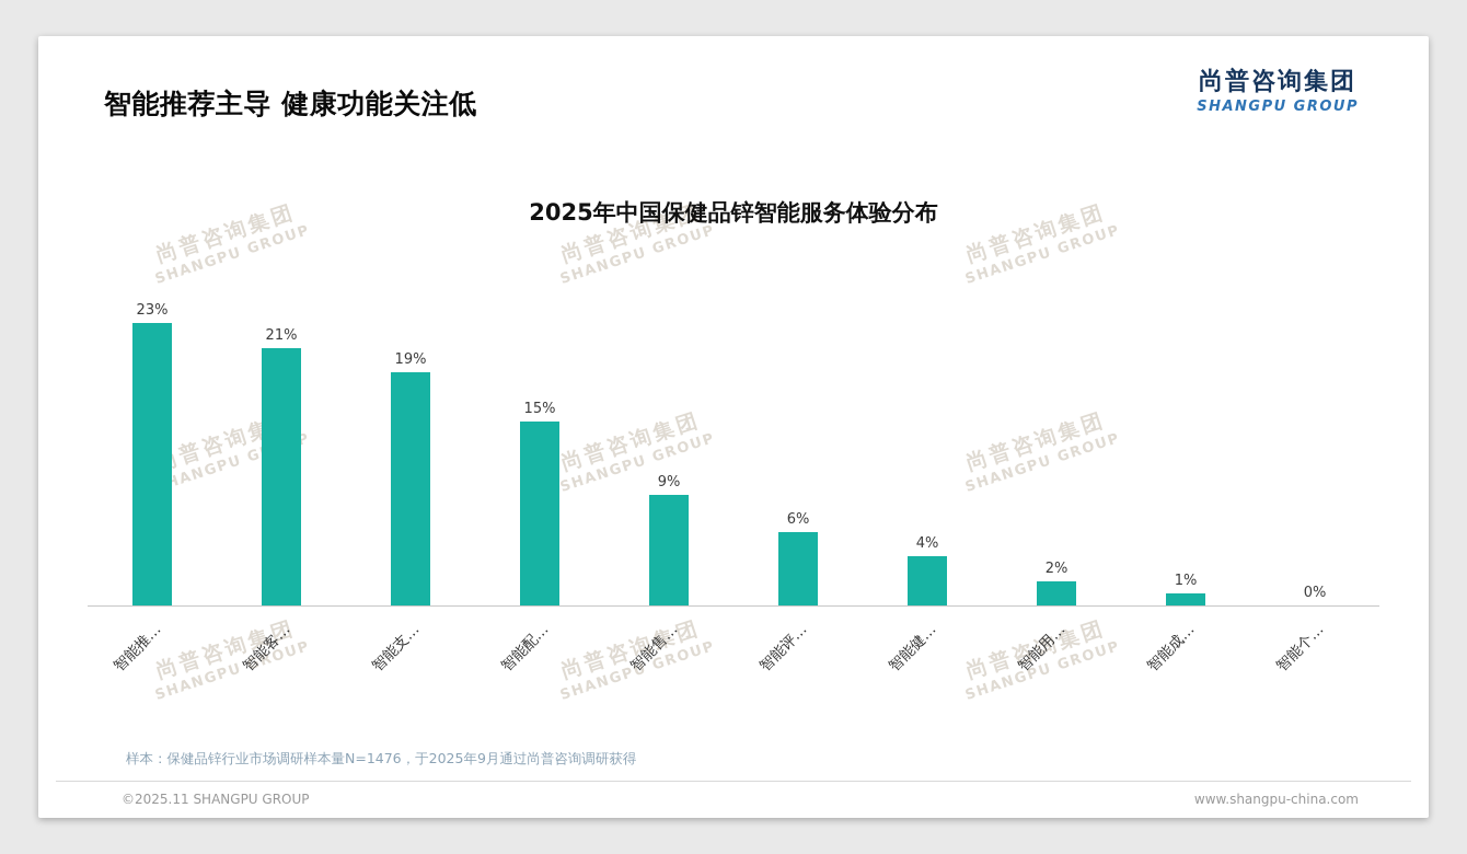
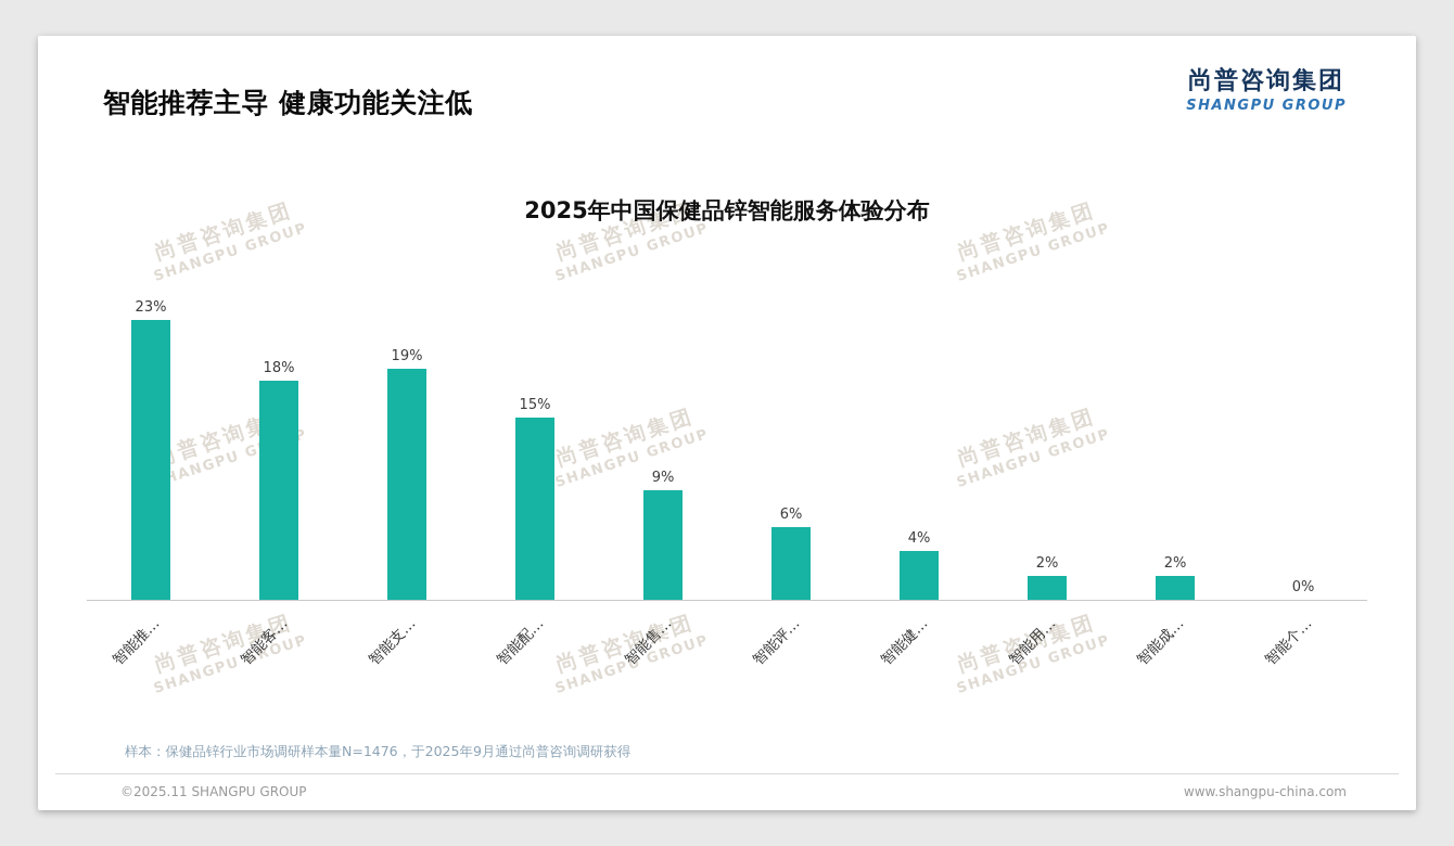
智能客…: 21% -> 18%
智能成…: 1% -> 2%
